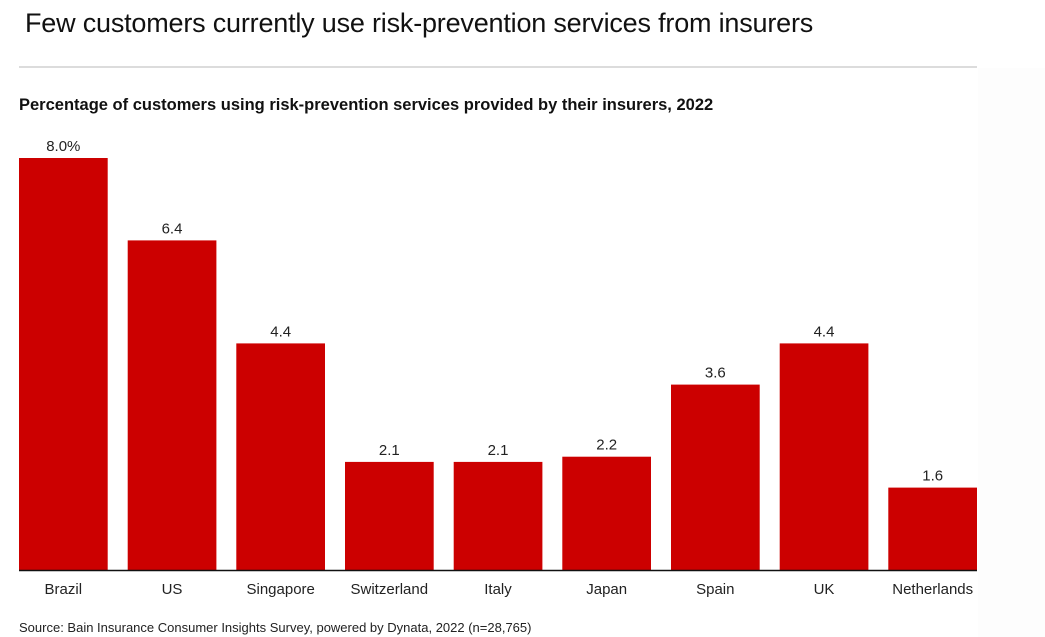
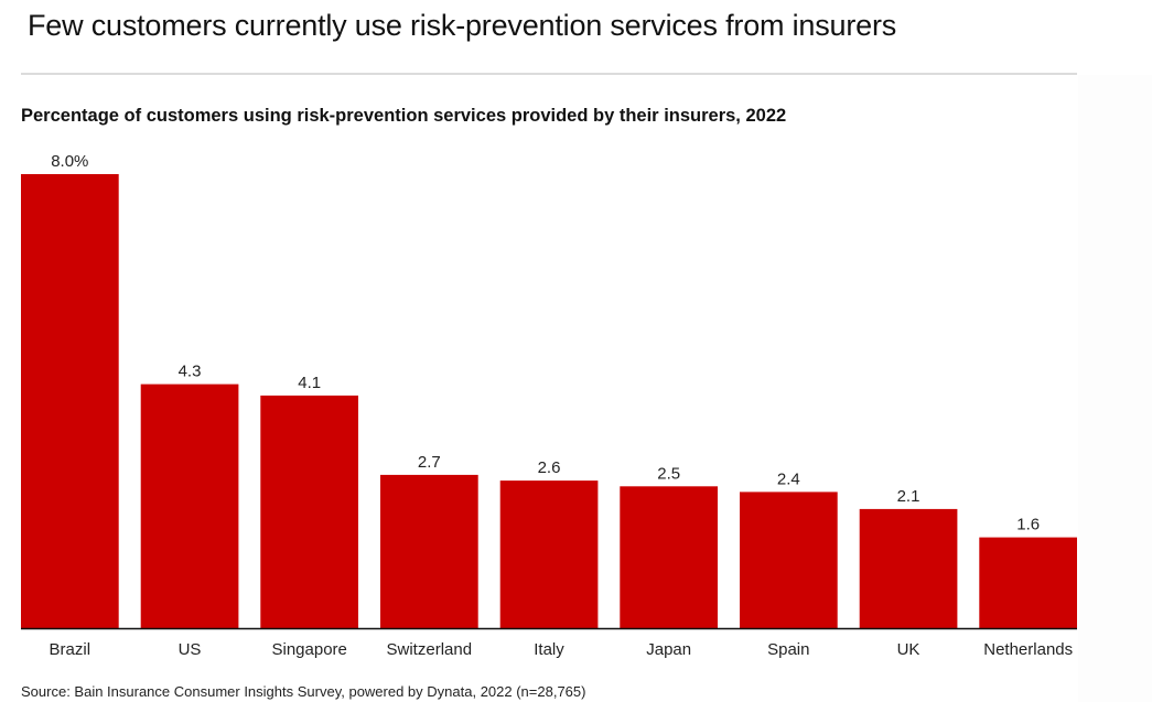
US: 6.4 -> 4.3
Singapore: 4.4 -> 4.1
Switzerland: 2.1 -> 2.7
Italy: 2.1 -> 2.6
Japan: 2.2 -> 2.5
Spain: 3.6 -> 2.4
UK: 4.4 -> 2.1
